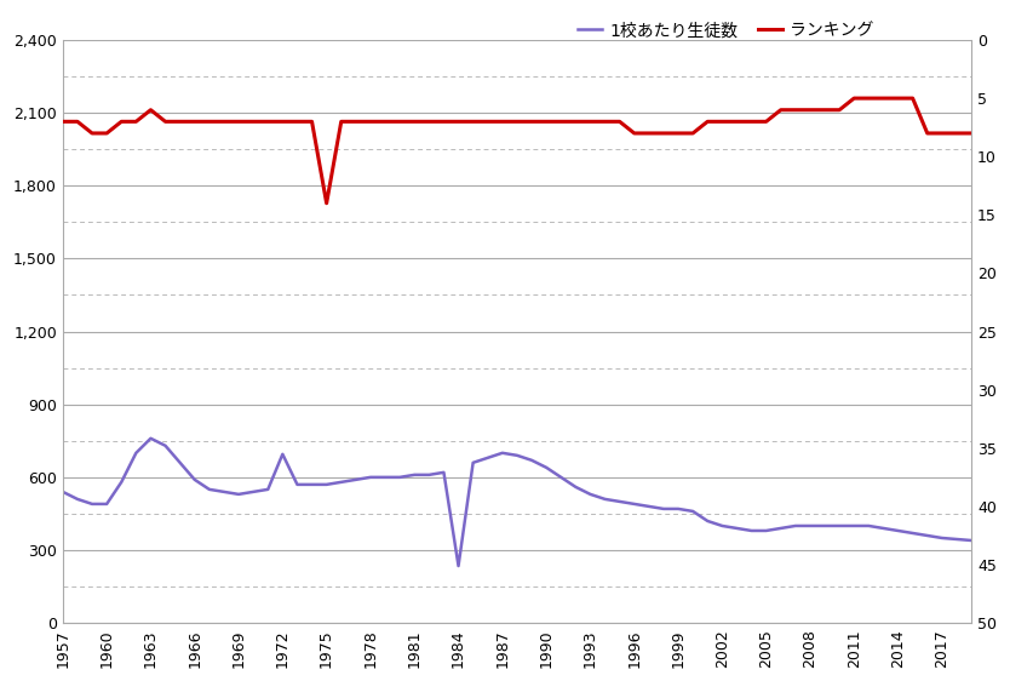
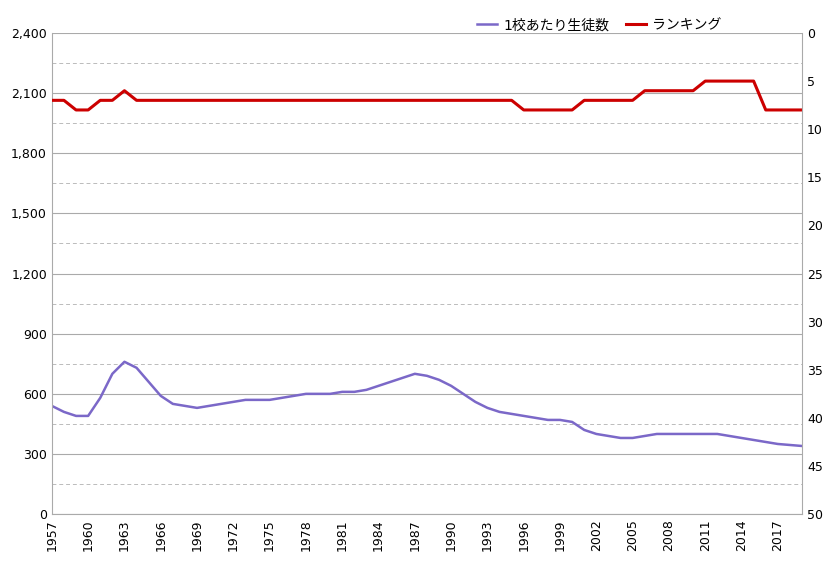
1校あたり生徒数/1972: 695 -> 560
ランキング/1975: 14 -> 7
1校あたり生徒数/1984: 235 -> 640
